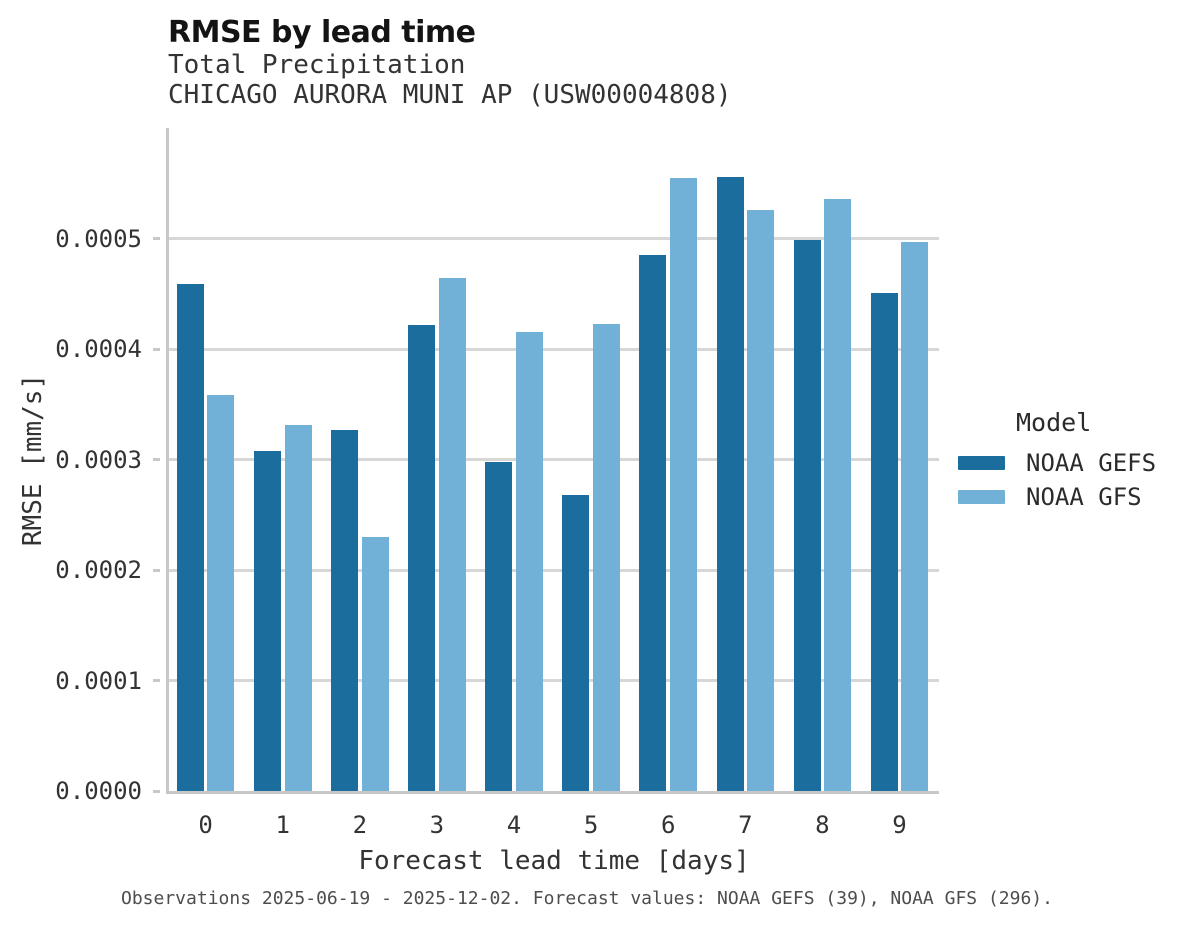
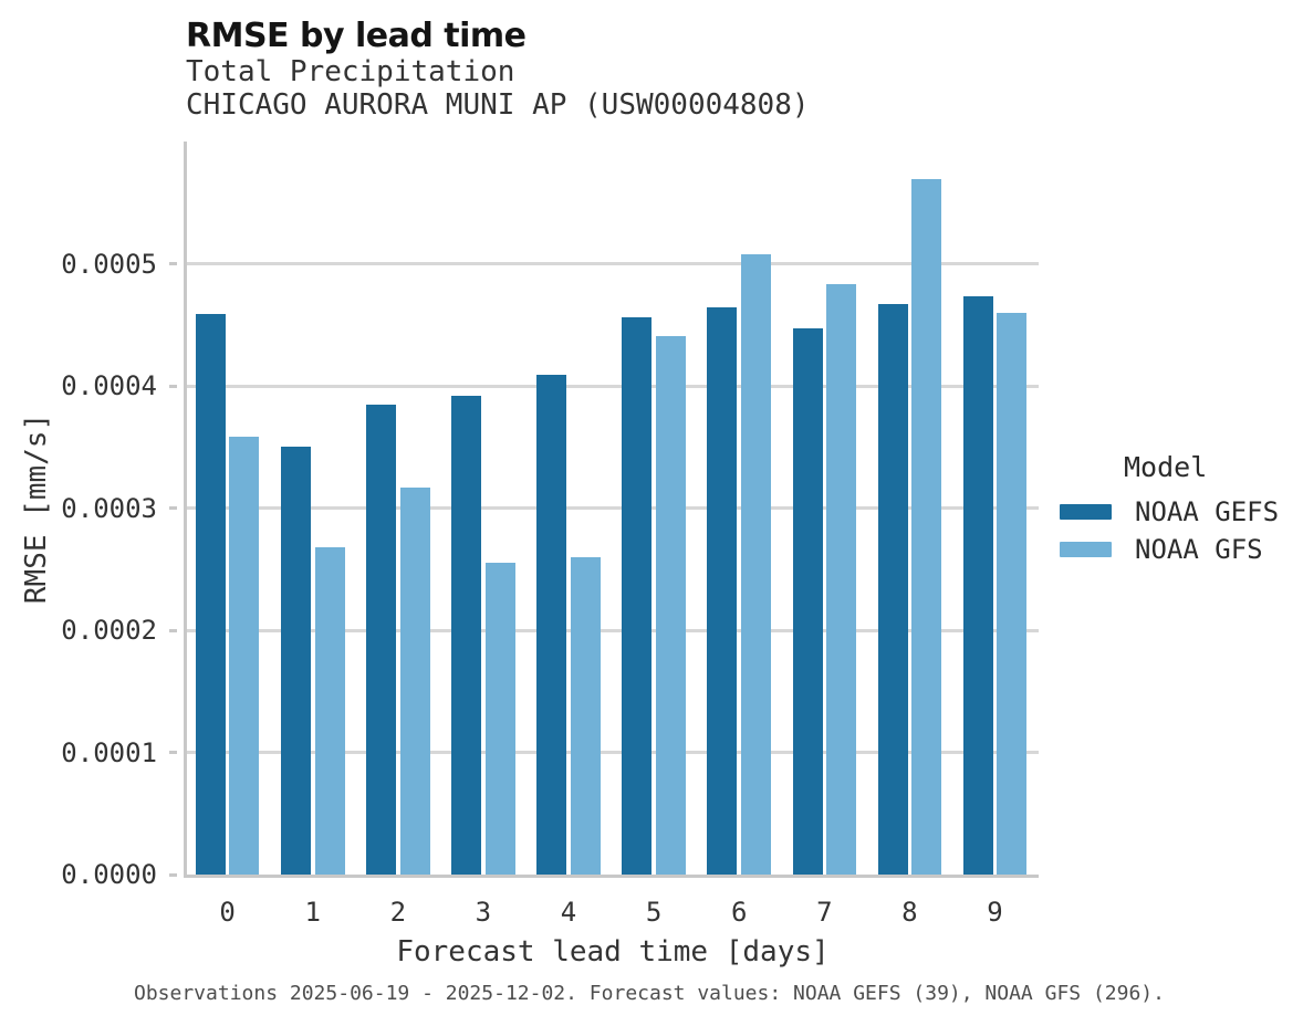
NOAA GEFS/1: 0.000308 -> 0.000350
NOAA GFS/1: 0.000331 -> 0.000268
NOAA GEFS/2: 0.000327 -> 0.000385
NOAA GFS/2: 0.000230 -> 0.000317
NOAA GEFS/3: 0.000422 -> 0.000392
NOAA GFS/3: 0.000464 -> 0.000255
NOAA GEFS/4: 0.000298 -> 0.000409
NOAA GFS/4: 0.000415 -> 0.000260
NOAA GEFS/5: 0.000268 -> 0.000456
NOAA GFS/5: 0.000423 -> 0.000441
NOAA GEFS/6: 0.000485 -> 0.000464
NOAA GFS/6: 0.000555 -> 0.000508
NOAA GEFS/7: 0.000556 -> 0.000447
NOAA GFS/7: 0.000526 -> 0.000483
NOAA GEFS/8: 0.000499 -> 0.000467
NOAA GFS/8: 0.000536 -> 0.000569
NOAA GEFS/9: 0.000451 -> 0.000473
NOAA GFS/9: 0.000497 -> 0.000460
